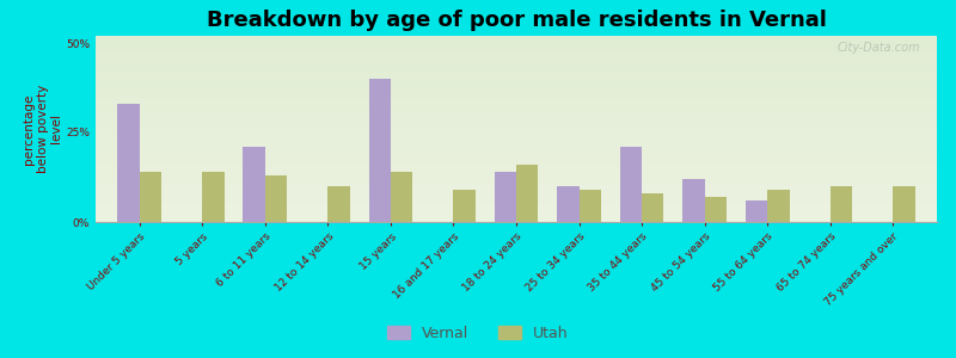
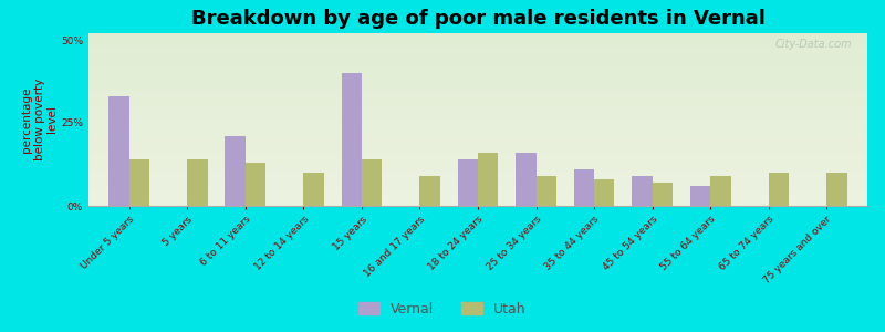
Vernal/25 to 34 years: 10% -> 16%
Vernal/35 to 44 years: 21% -> 11%
Vernal/45 to 54 years: 12% -> 9%
